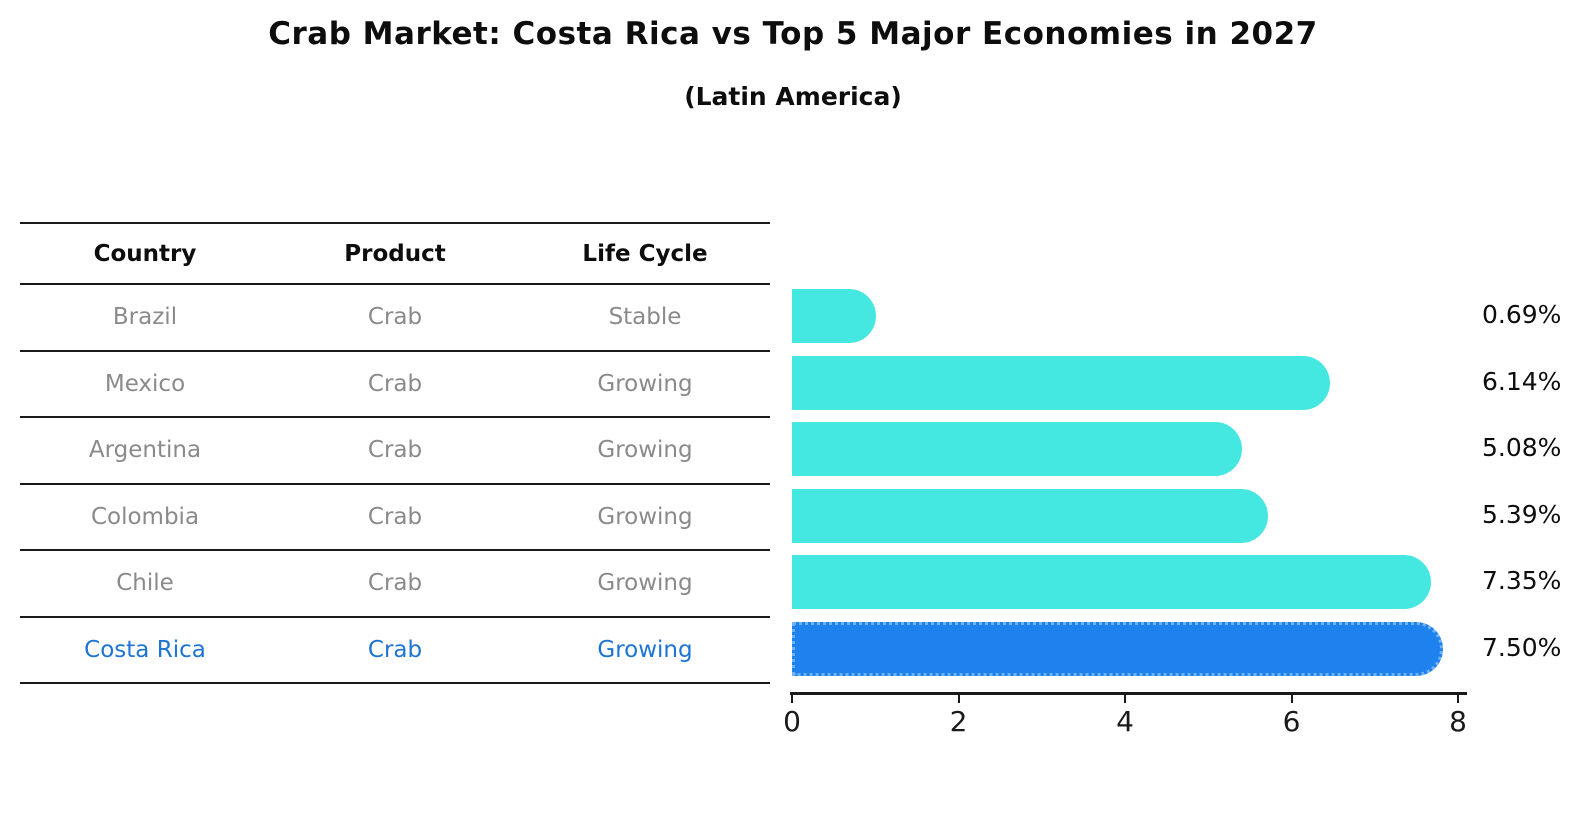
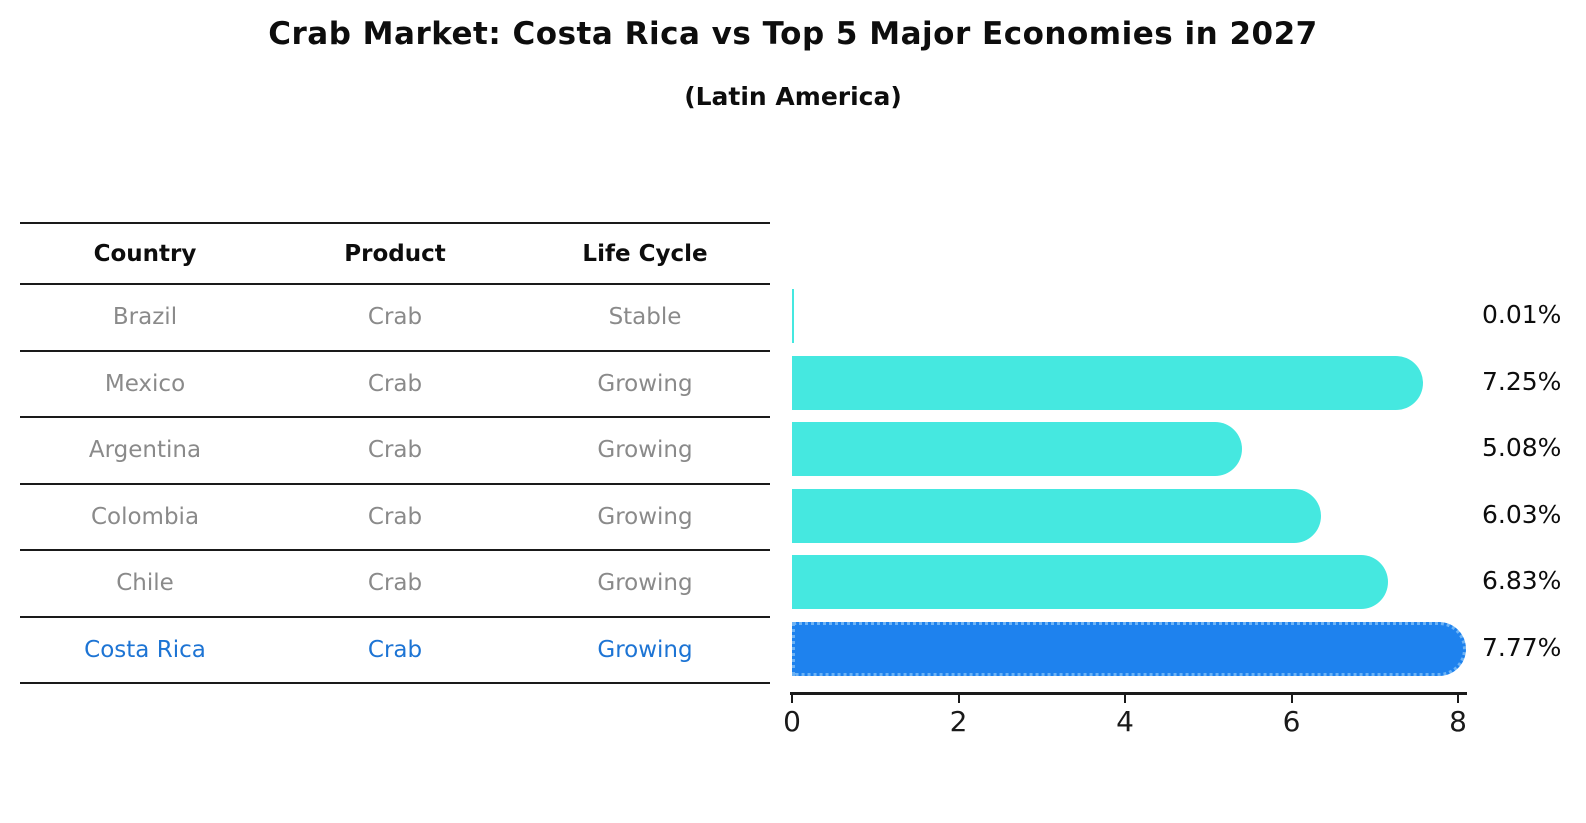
Brazil: 0.69% -> 0.01%
Mexico: 6.14% -> 7.25%
Colombia: 5.39% -> 6.03%
Chile: 7.35% -> 6.83%
Costa Rica: 7.50% -> 7.77%
